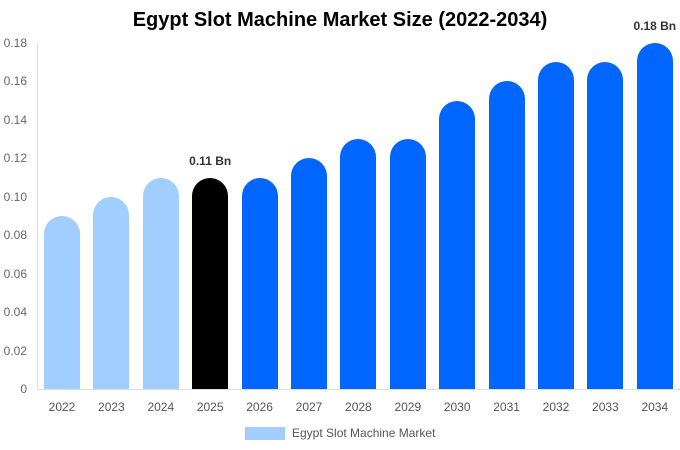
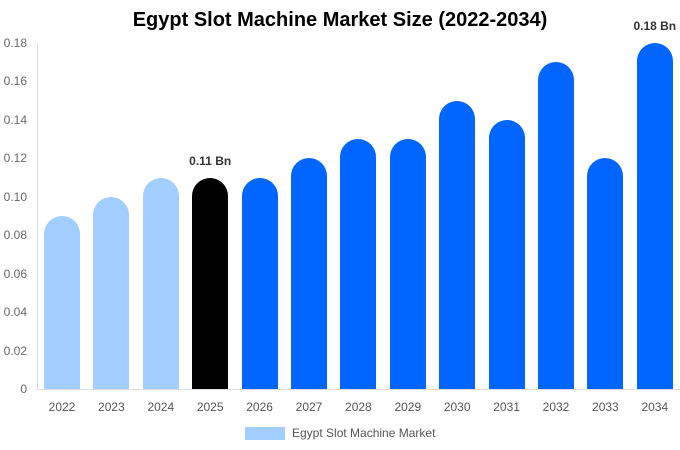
2031: 0.16 -> 0.14
2033: 0.17 -> 0.12
